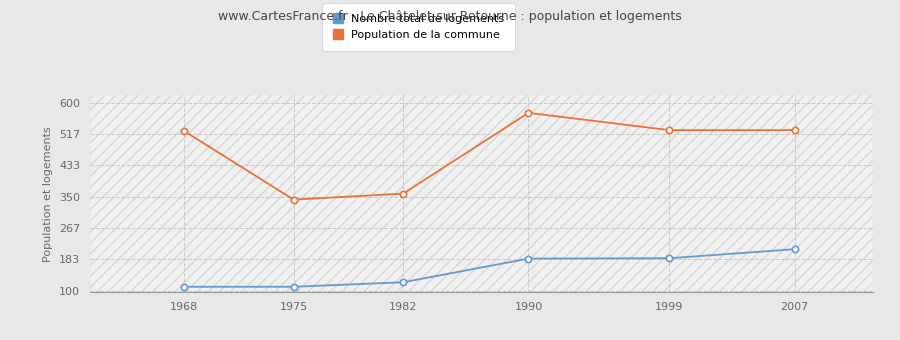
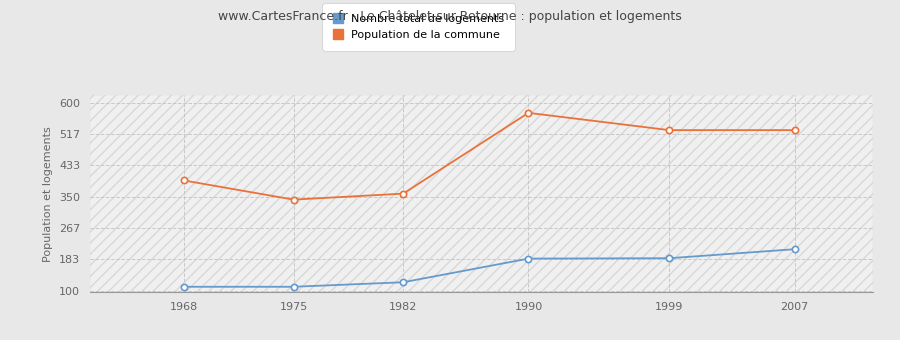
Population de la commune/1968: 525 -> 393
